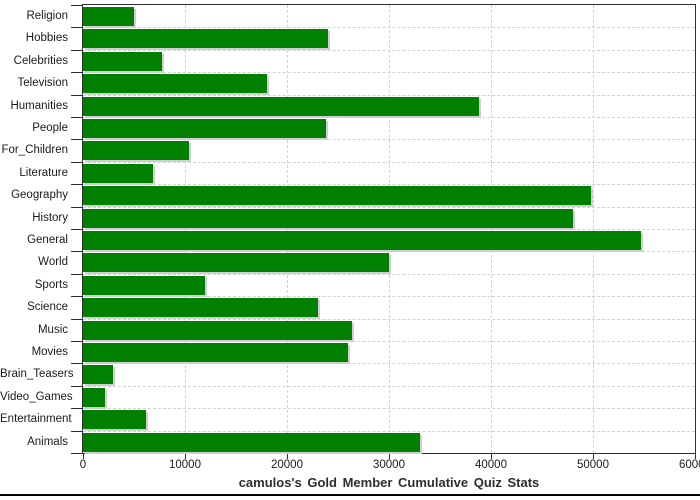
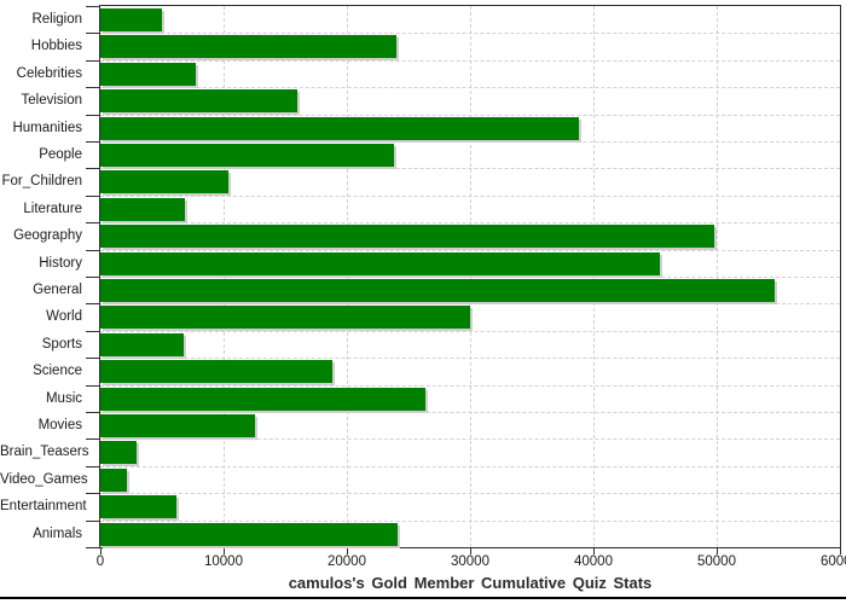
Television: 18000 -> 16000
History: 48000 -> 45000
Sports: 12000 -> 7000
Science: 23000 -> 19000
Movies: 26000 -> 12000
Animals: 33000 -> 24000
